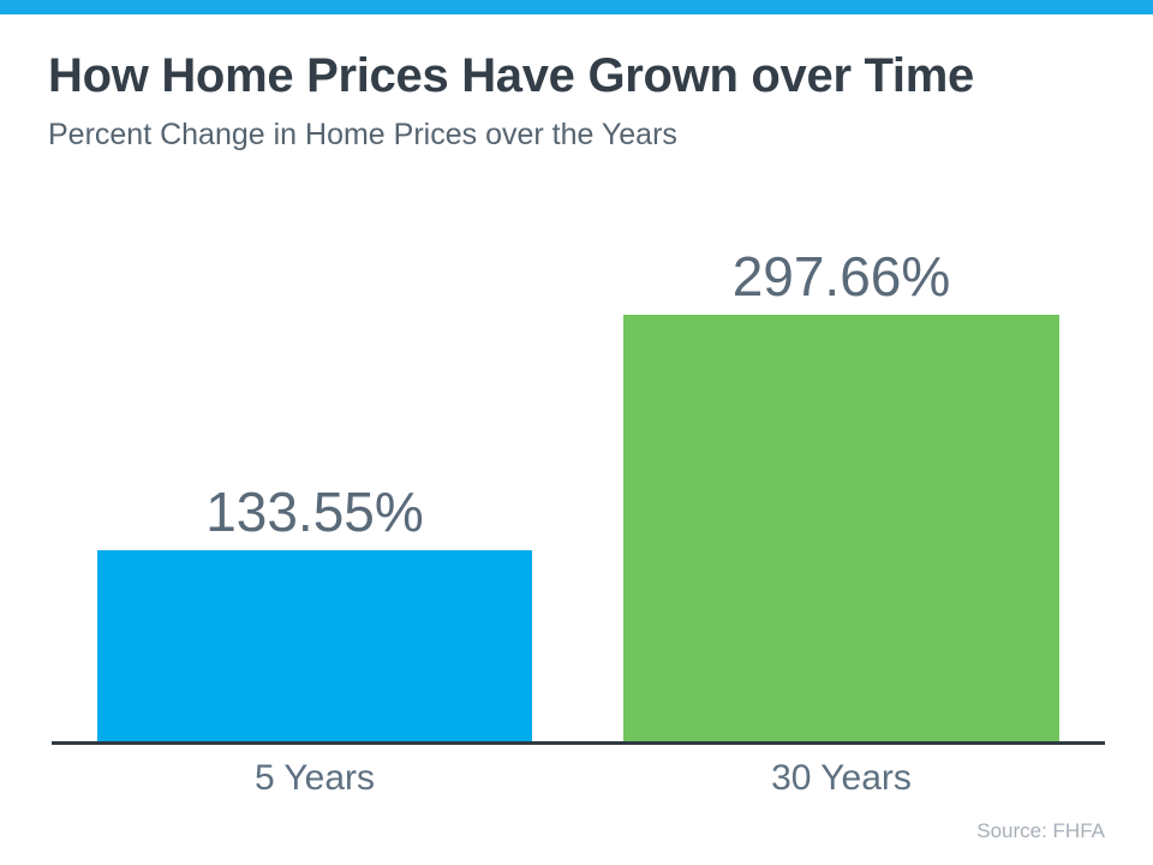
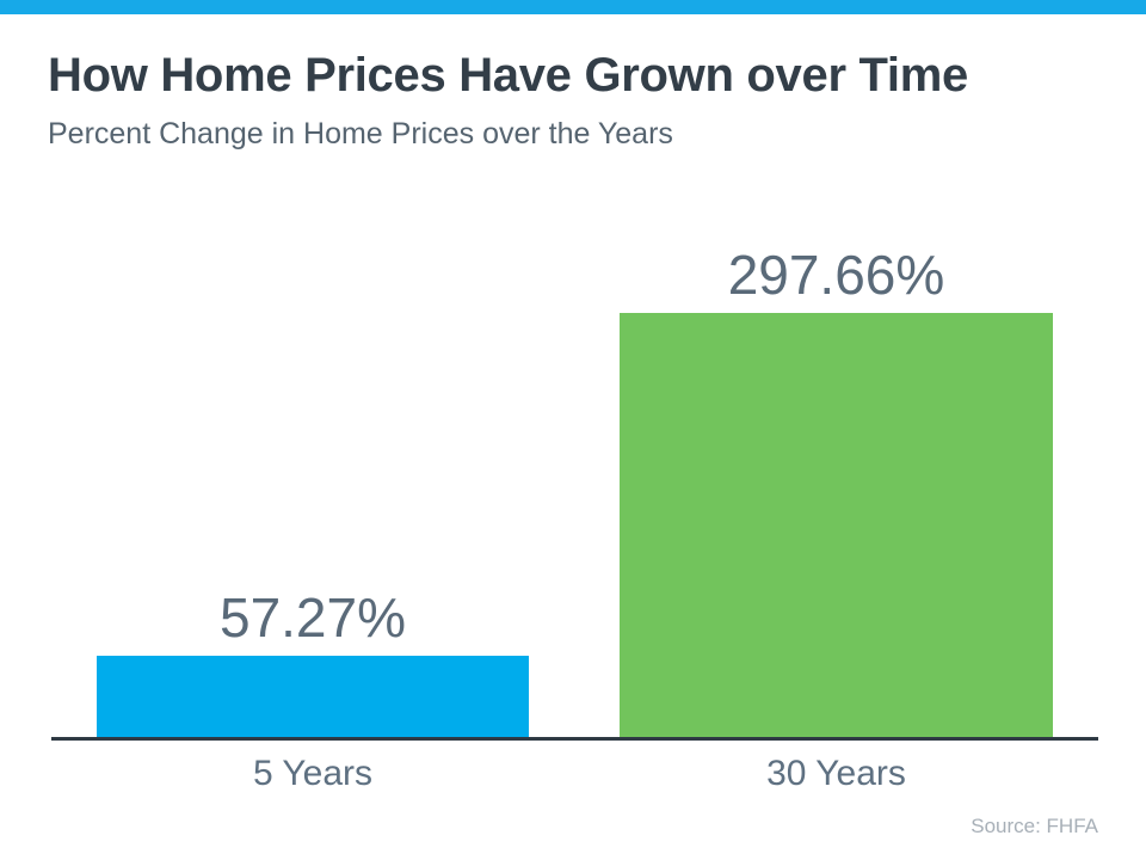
5 Years: 133.55% -> 57.27%
